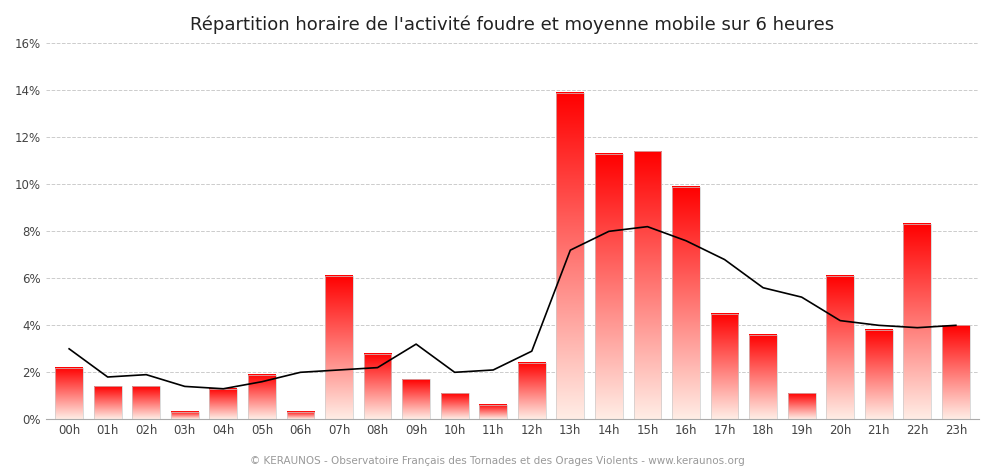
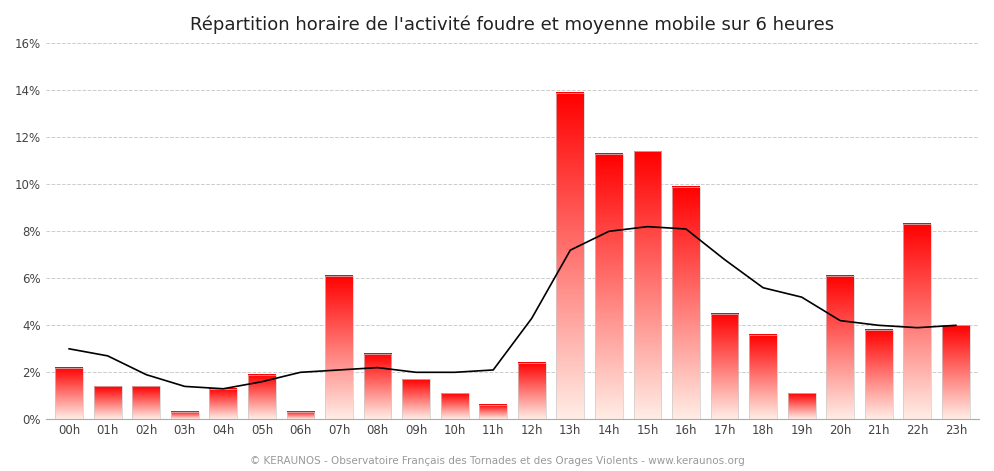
01h: 1.8% -> 2.7%
09h: 3.2% -> 2.0%
12h: 2.9% -> 4.3%
16h: 7.6% -> 8.1%
